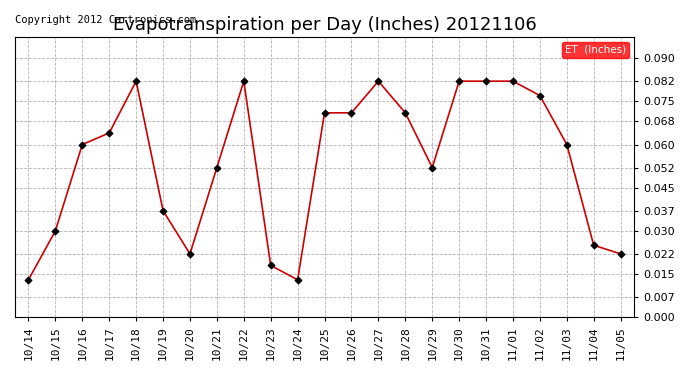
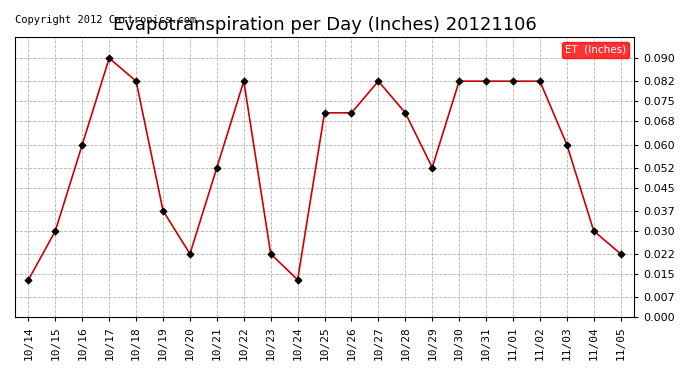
10/17: 0.064 -> 0.090
10/23: 0.018 -> 0.022
11/02: 0.077 -> 0.082
11/04: 0.025 -> 0.030
